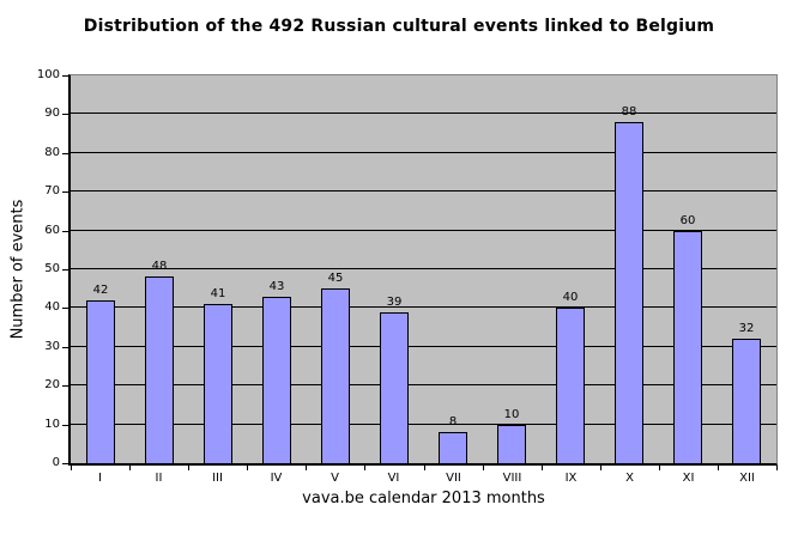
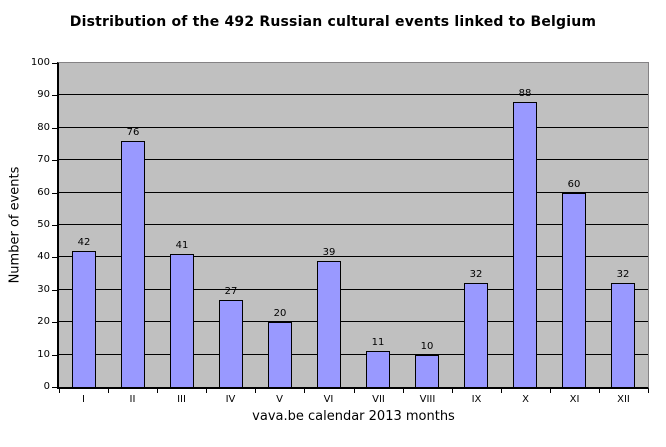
II: 48 -> 76
IV: 43 -> 27
V: 45 -> 20
VII: 8 -> 11
IX: 40 -> 32
